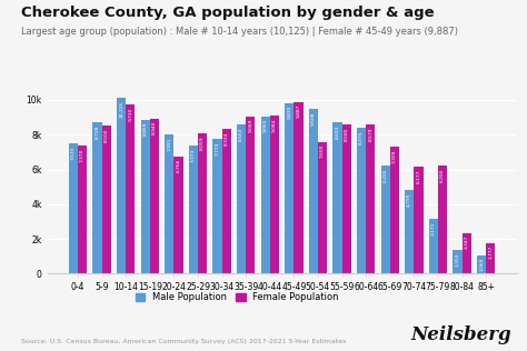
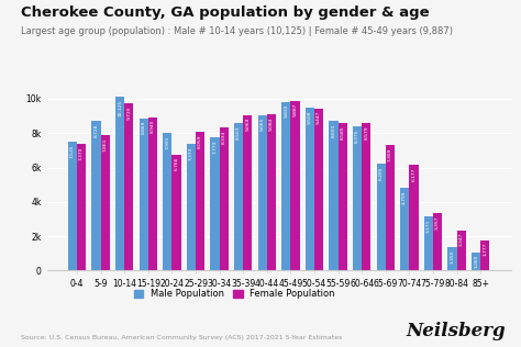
Female Population/5-9: 8.5k -> 7.9k
Female Population/50-54: 7.6k -> 9.4k
Female Population/75-79: 6.2k -> 3.4k
